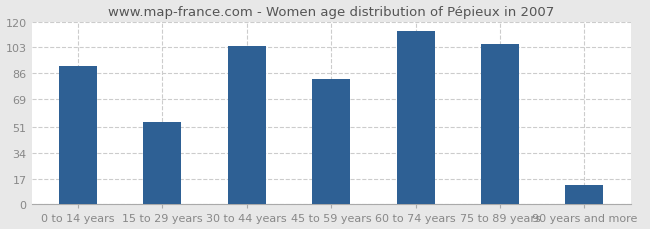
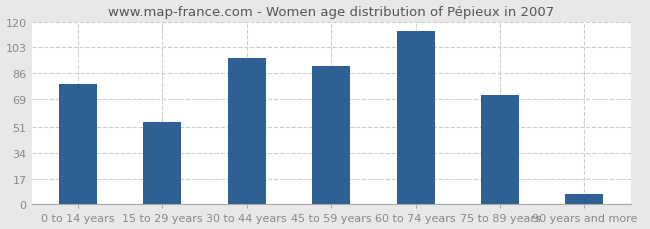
0 to 14 years: 91 -> 79
30 to 44 years: 104 -> 96
45 to 59 years: 82 -> 91
75 to 89 years: 105 -> 72
90 years and more: 13 -> 7
